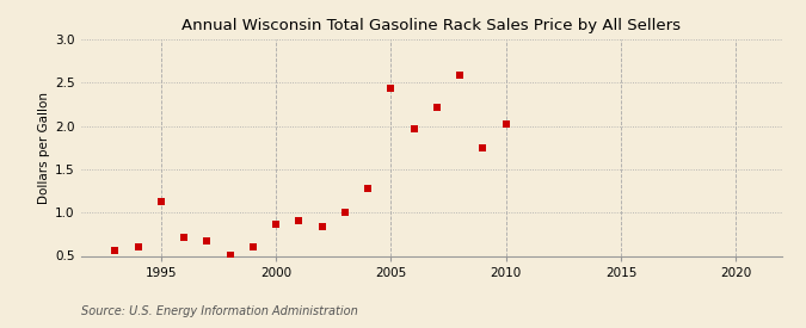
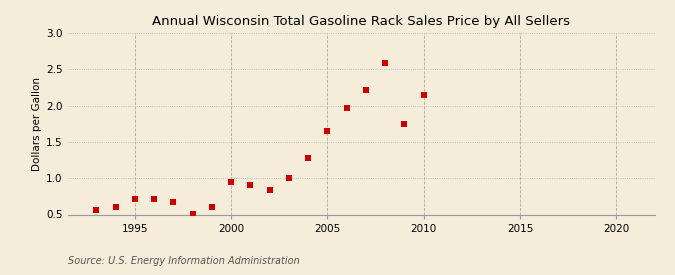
1995: 1.12 -> 0.71
2000: 0.86 -> 0.95
2005: 2.44 -> 1.65
2010: 2.02 -> 2.15
